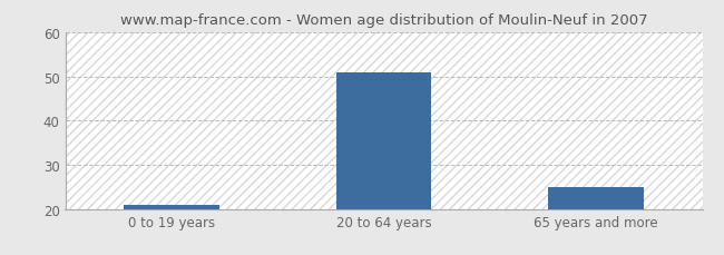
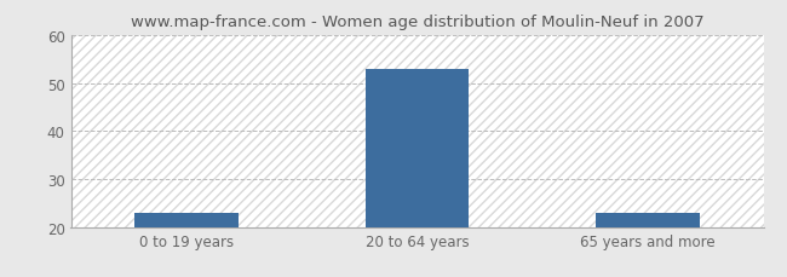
0 to 19 years: 21 -> 23
20 to 64 years: 51 -> 53
65 years and more: 25 -> 23
